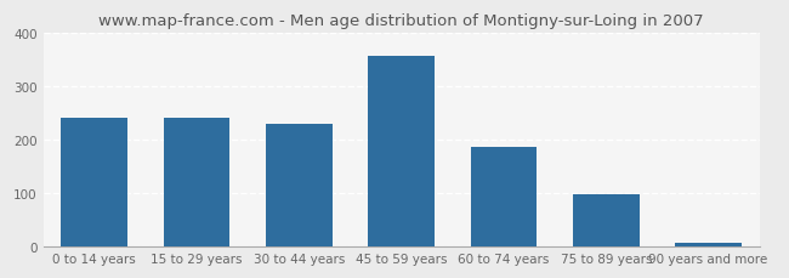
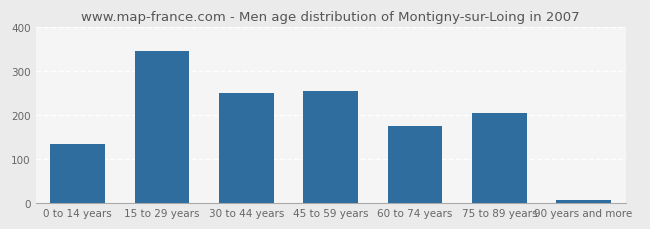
0 to 14 years: 240 -> 135
15 to 29 years: 240 -> 345
30 to 44 years: 230 -> 250
45 to 59 years: 358 -> 255
60 to 74 years: 187 -> 175
75 to 89 years: 97 -> 205
